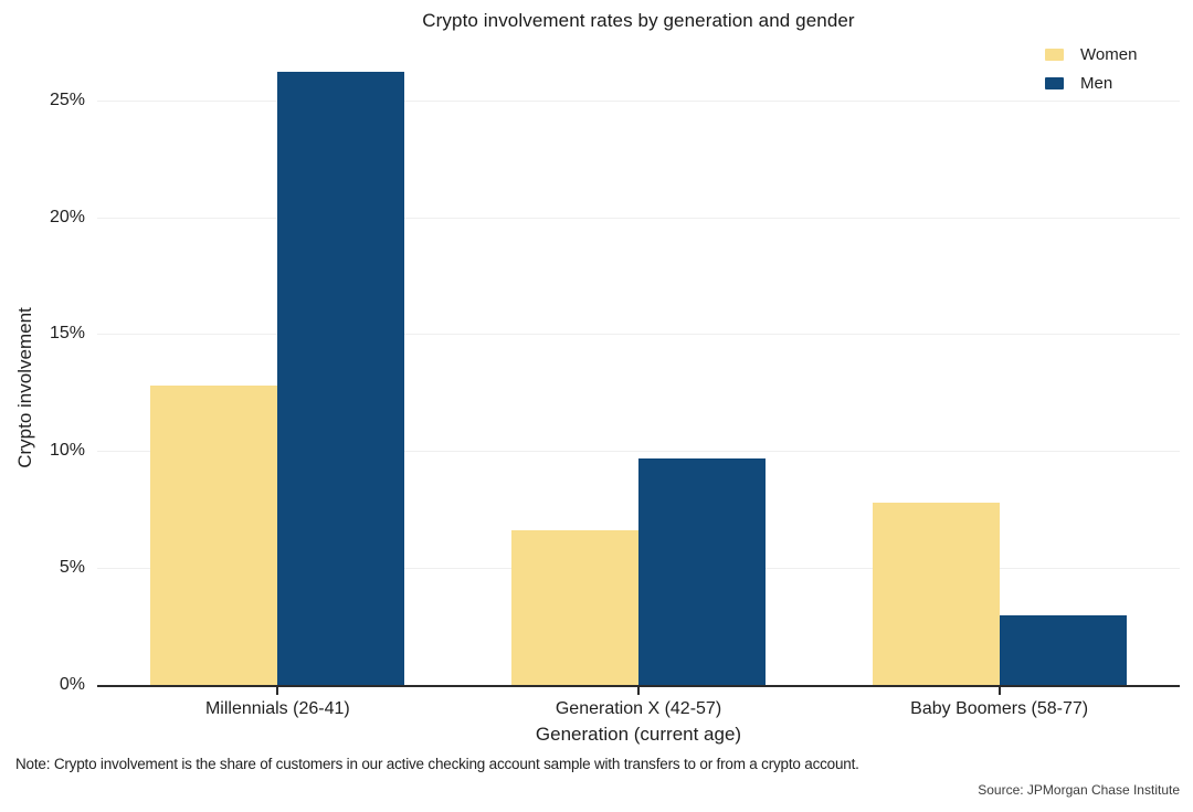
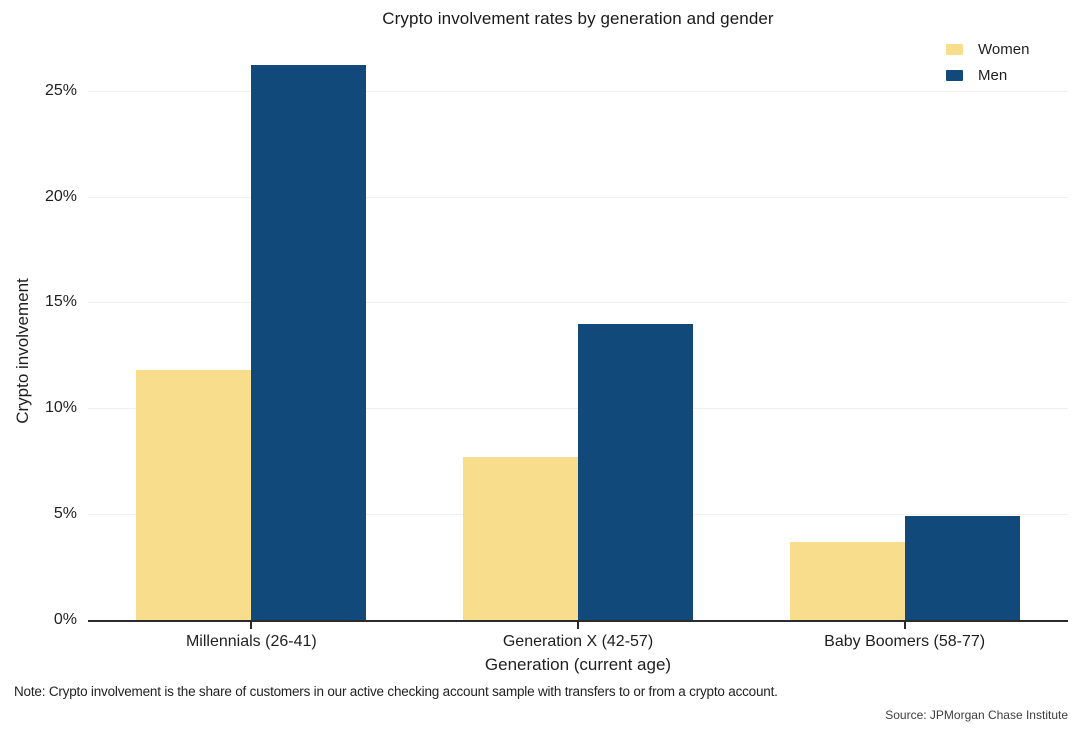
Women/Millennials (26-41): 12.8% -> 11.8%
Women/Generation X (42-57): 6.6% -> 7.7%
Men/Generation X (42-57): 9.7% -> 14.0%
Women/Baby Boomers (58-77): 7.8% -> 3.7%
Men/Baby Boomers (58-77): 3.0% -> 4.9%
